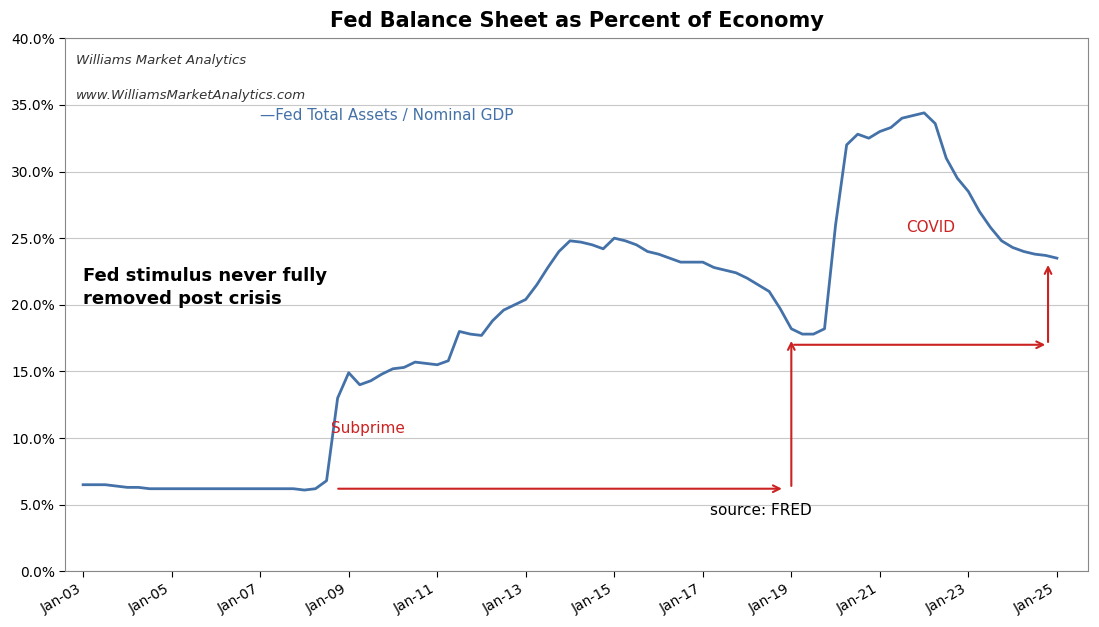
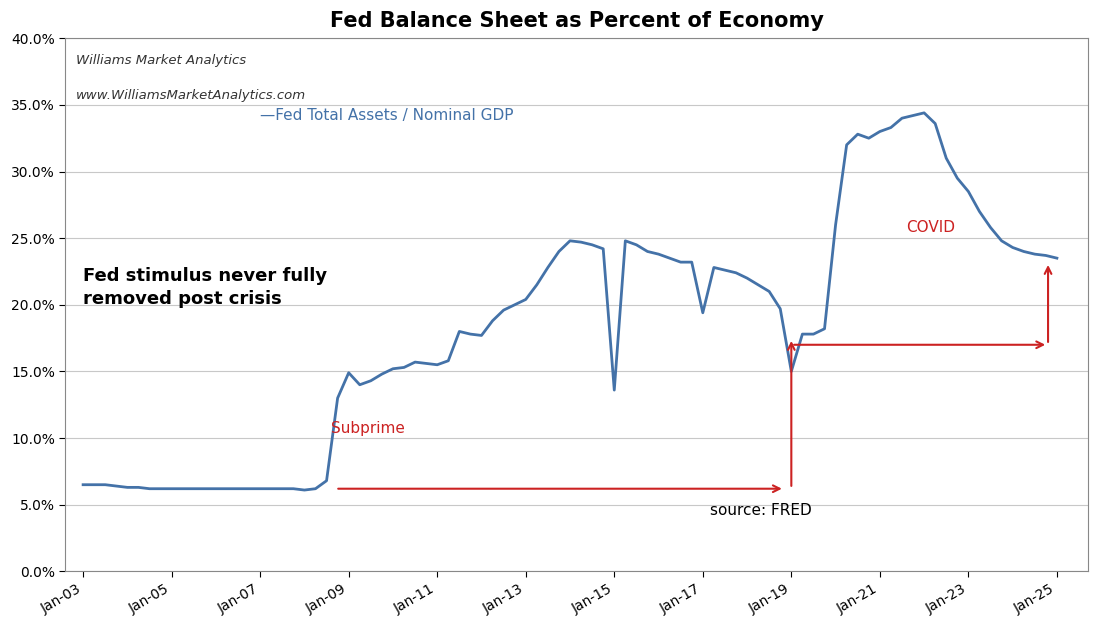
Jan-15: 25.0% -> 13.6%
Jan-17: 23.2% -> 19.4%
Jan-19: 18.2% -> 15.0%
